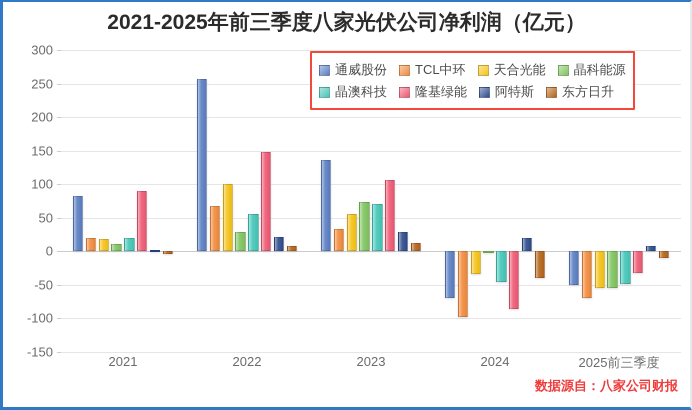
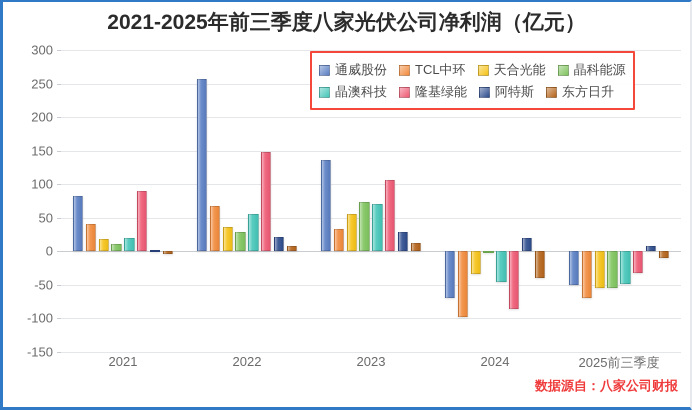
TCL中环/2021: 20 -> 40
天合光能/2022: 100 -> 40
